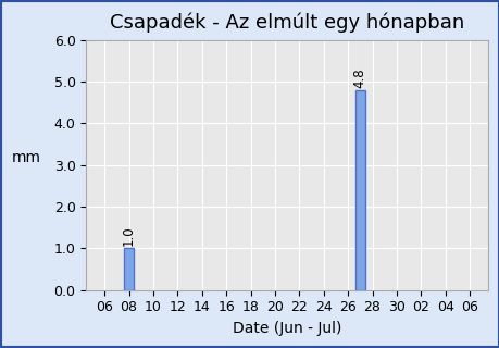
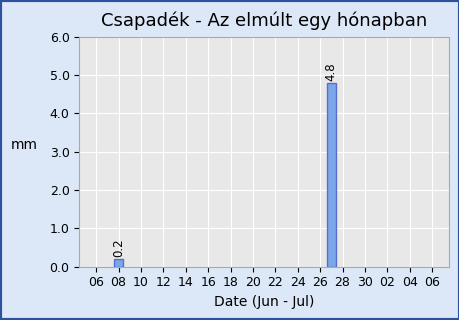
08: 1.0 -> 0.2
